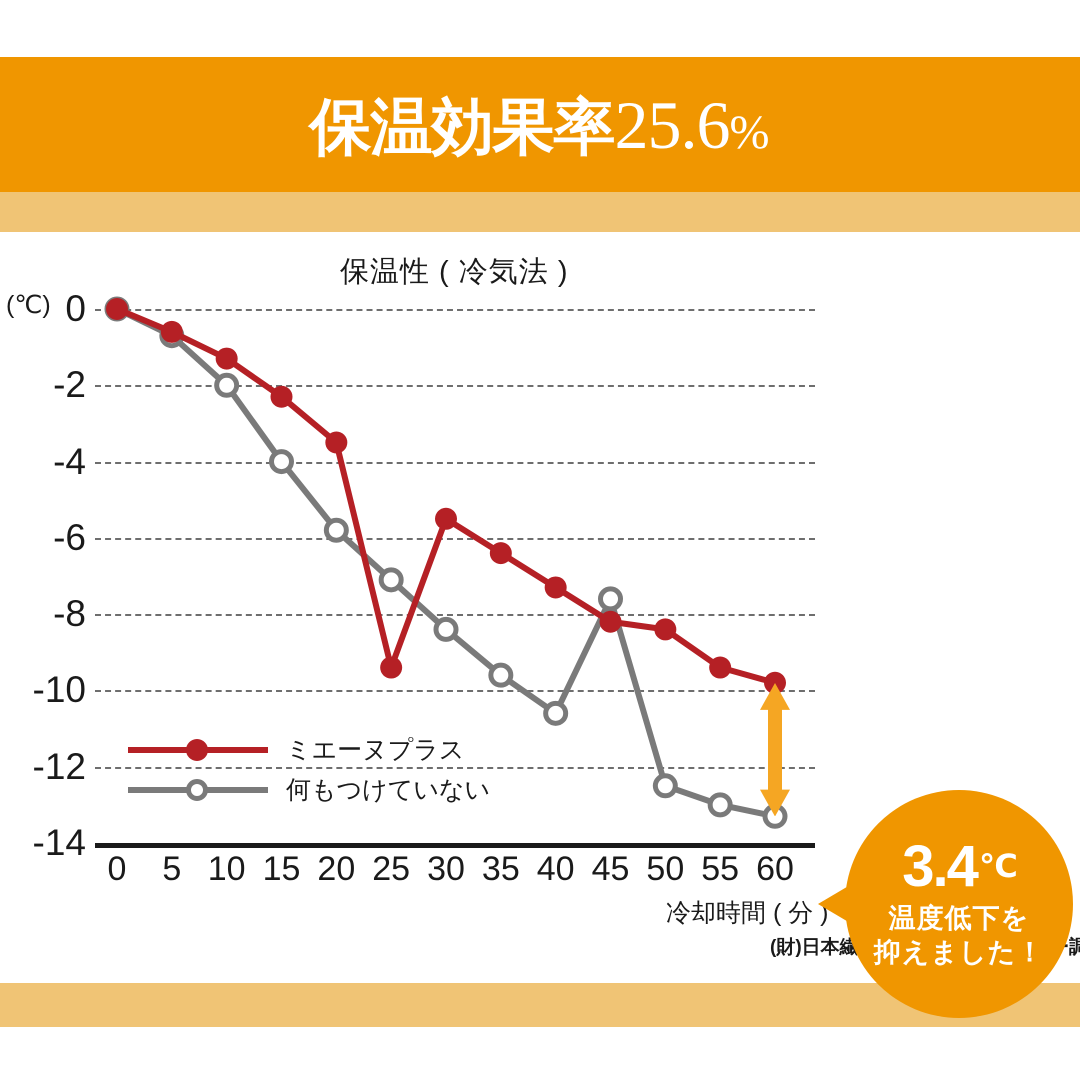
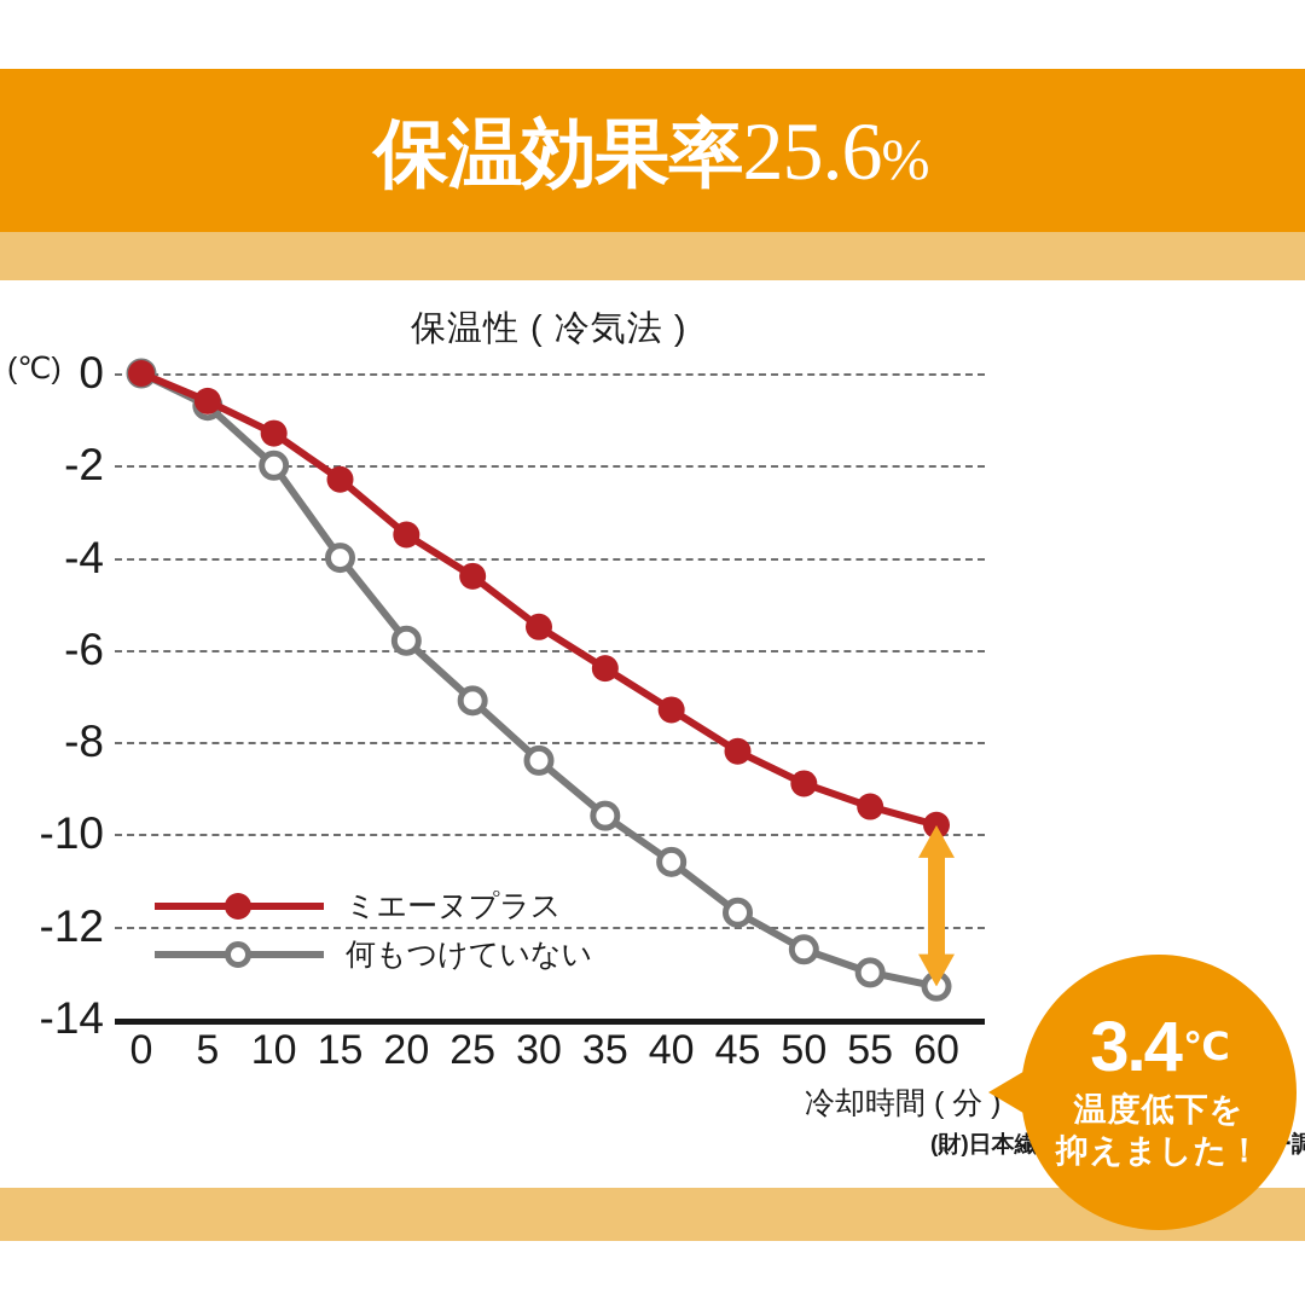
ミエーヌプラス/25: -9.4 -> -4.4
何もつけていない/45: -7.6 -> -11.7
ミエーヌプラス/50: -8.4 -> -8.9
